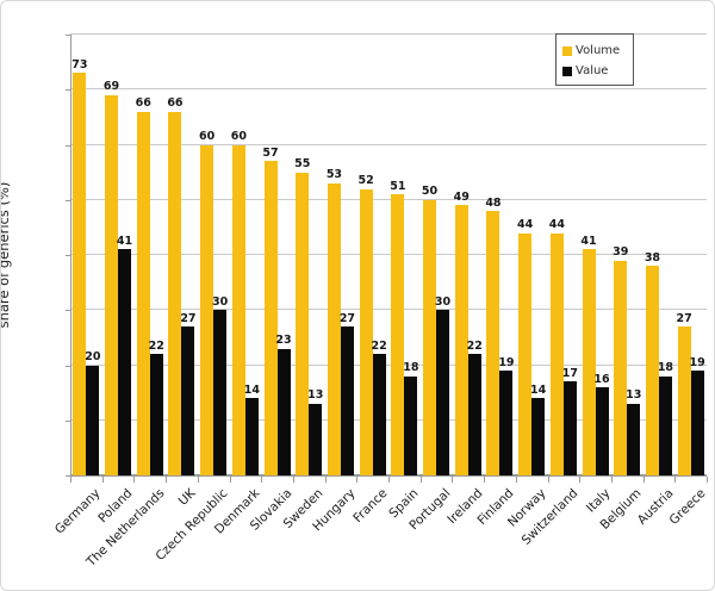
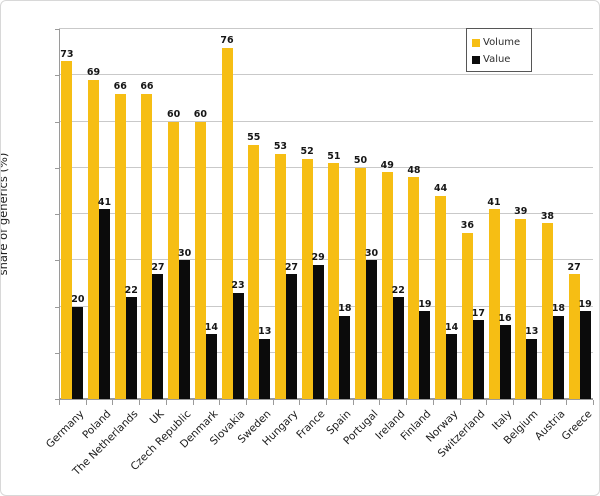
Volume/Slovakia: 57 -> 76
Value/France: 22 -> 29
Volume/Switzerland: 44 -> 36
